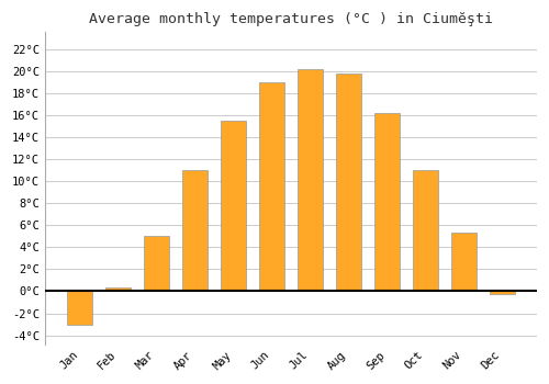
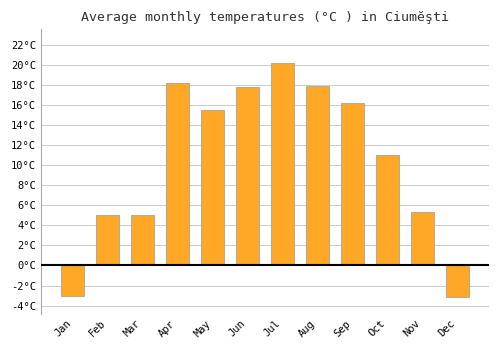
Feb: 0.3°C -> 5.0°C
Apr: 11.0°C -> 18.2°C
Jun: 19.0°C -> 17.8°C
Aug: 19.8°C -> 17.9°C
Dec: -0.3°C -> -3.1°C
